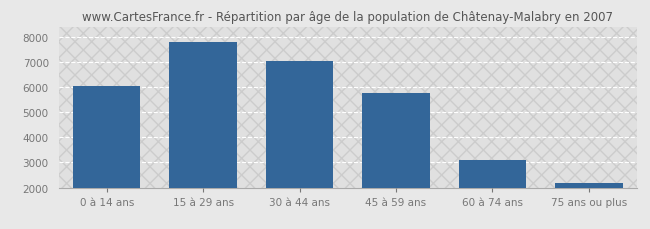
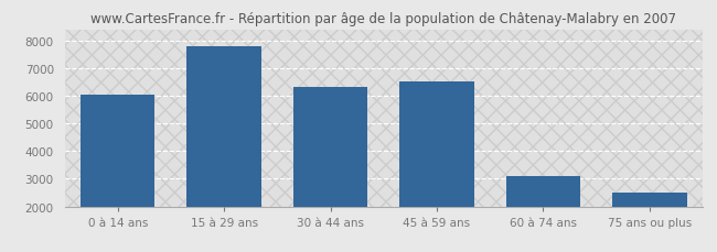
30 à 44 ans: 7020 -> 6300
45 à 59 ans: 5780 -> 6500
75 ans ou plus: 2200 -> 2500
